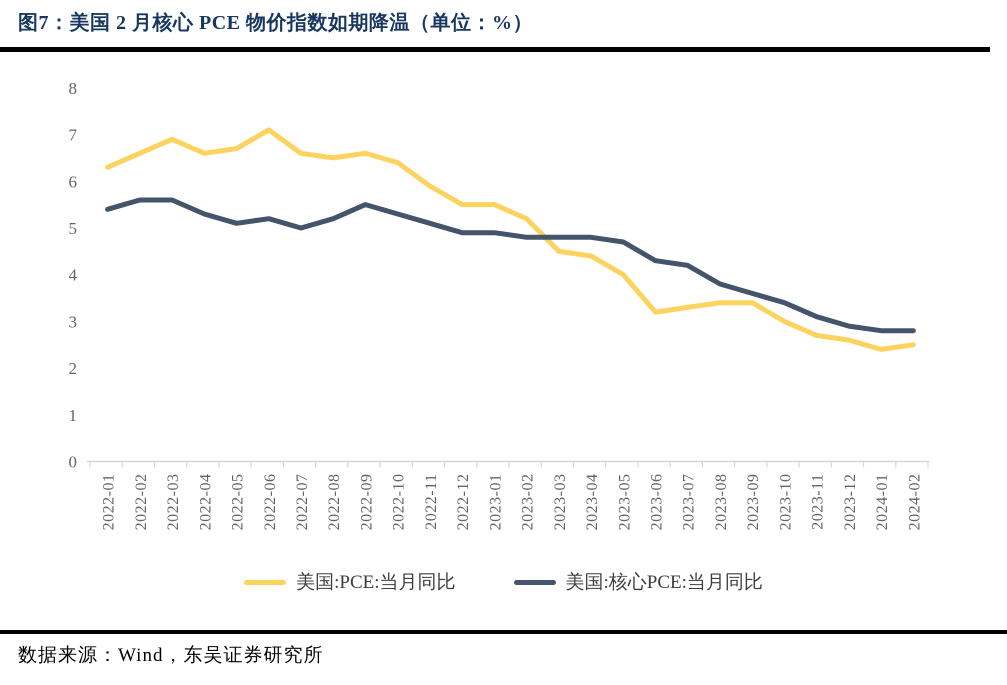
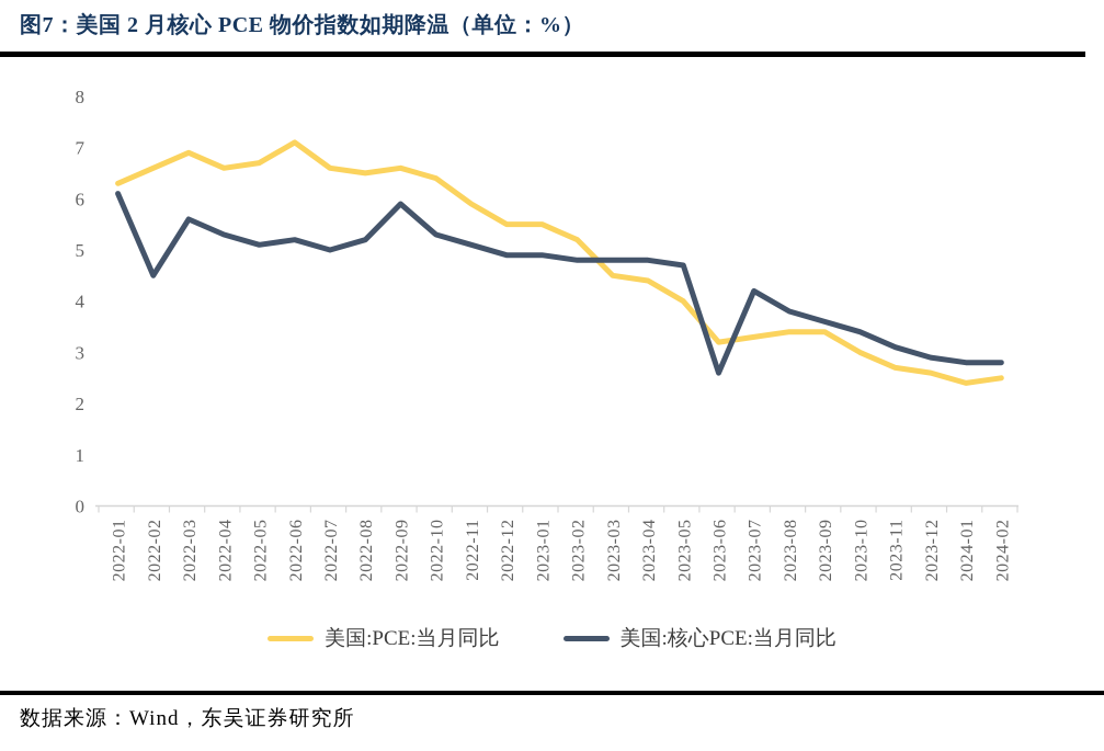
美国:核心PCE:当月同比/2022-01: 5.4 -> 6.1
美国:核心PCE:当月同比/2022-02: 5.6 -> 4.5
美国:核心PCE:当月同比/2022-09: 5.5 -> 5.9
美国:核心PCE:当月同比/2023-06: 4.3 -> 2.6
